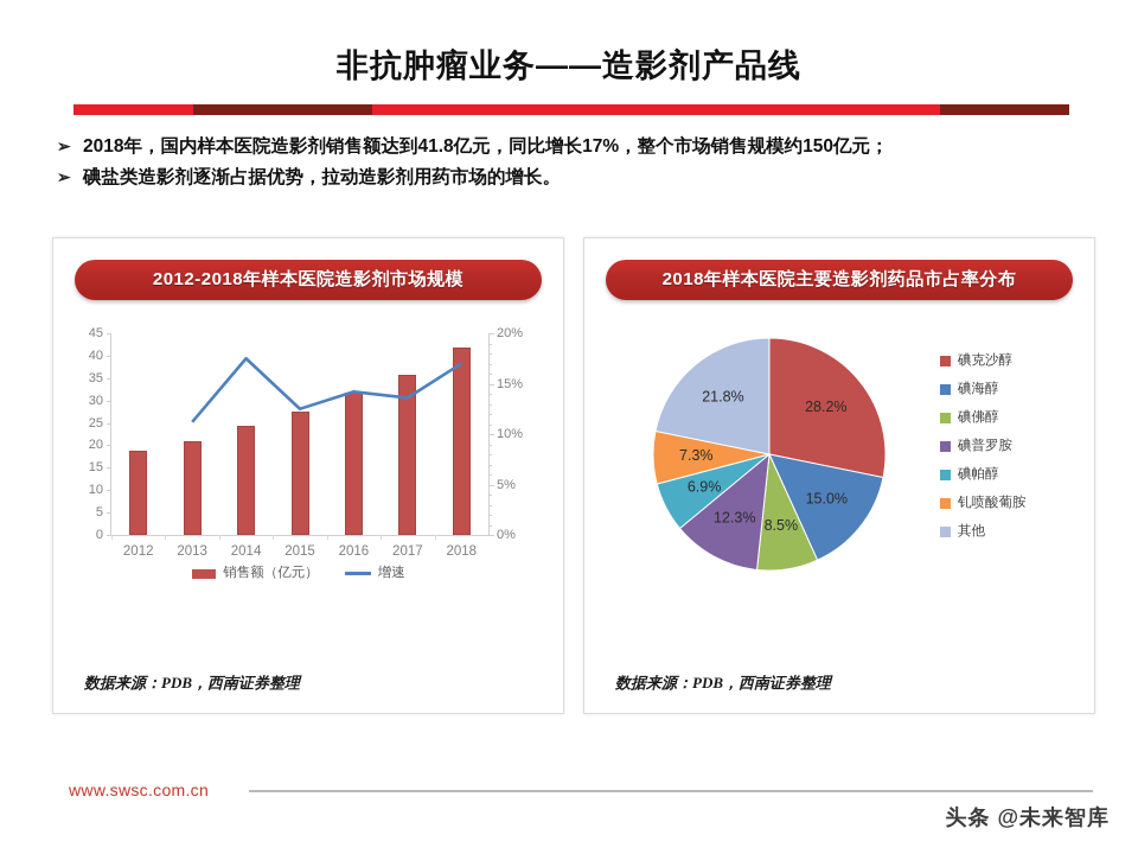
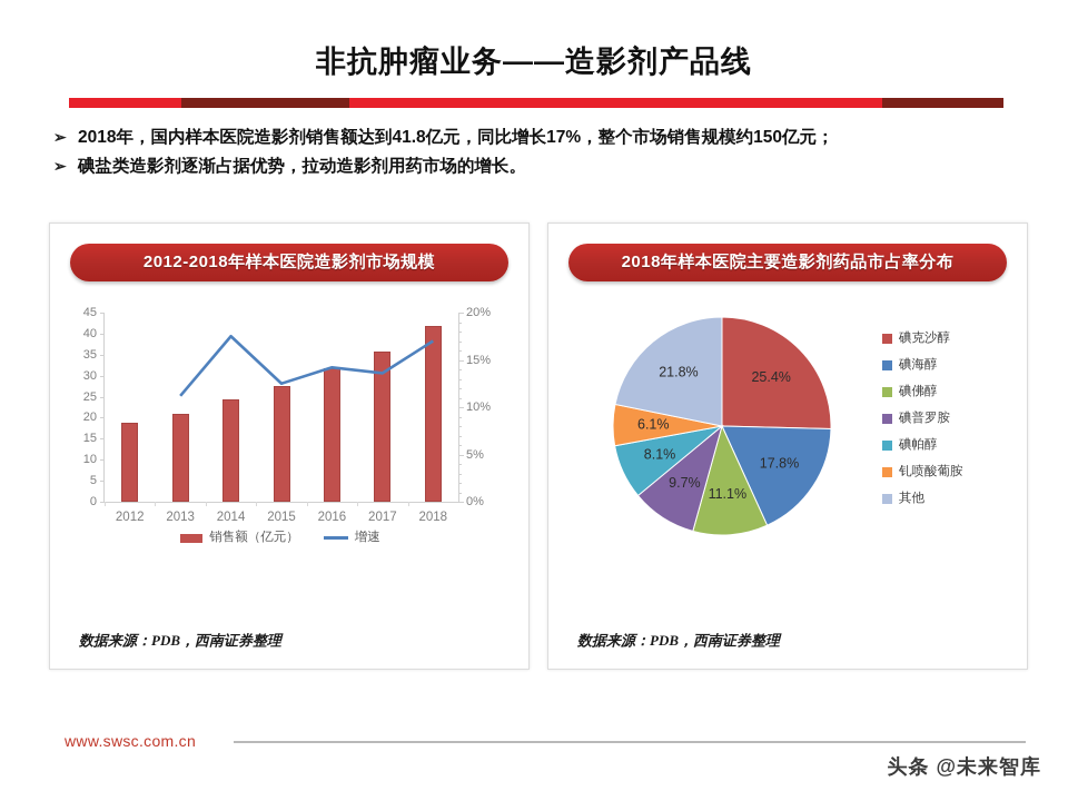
2018年样本医院主要造影剂药品市占率分布/碘克沙醇: 28.2% -> 25.4%
2018年样本医院主要造影剂药品市占率分布/碘海醇: 15.0% -> 17.8%
2018年样本医院主要造影剂药品市占率分布/碘佛醇: 8.5% -> 11.1%
2018年样本医院主要造影剂药品市占率分布/碘普罗胺: 12.3% -> 9.7%
2018年样本医院主要造影剂药品市占率分布/碘帕醇: 6.9% -> 8.1%
2018年样本医院主要造影剂药品市占率分布/钆喷酸葡胺: 7.3% -> 6.1%
